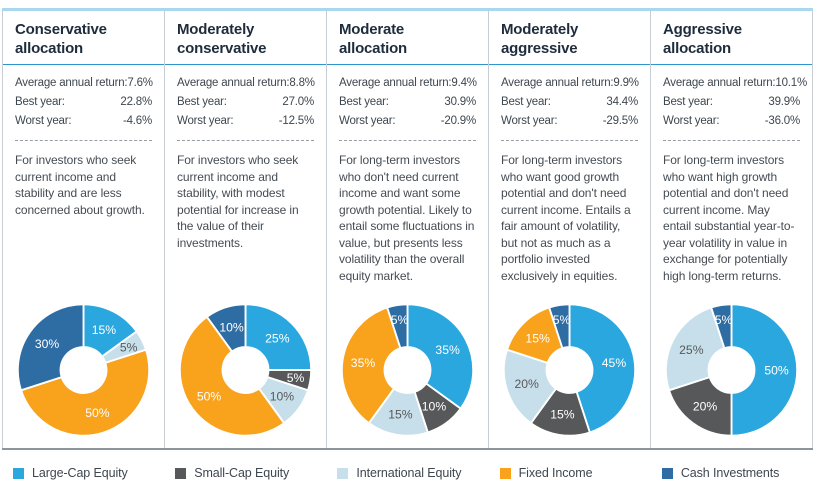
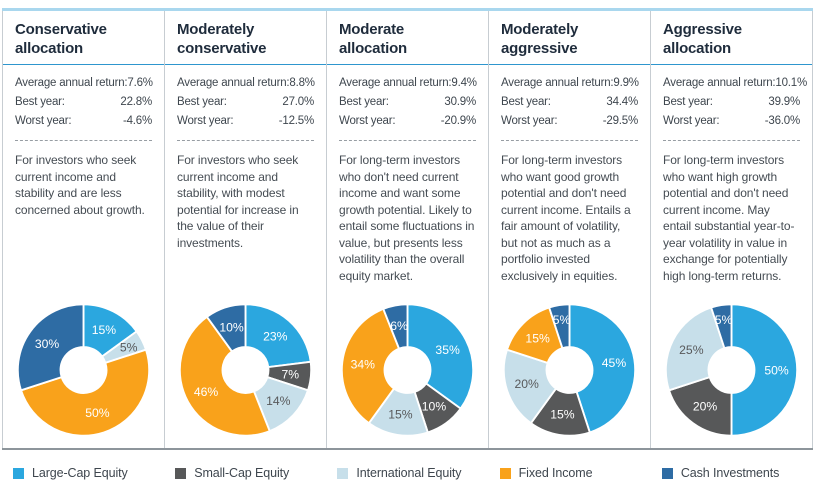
Moderately conservative/Large-Cap Equity: 25% -> 23%
Moderately conservative/Small-Cap Equity: 5% -> 7%
Moderately conservative/International Equity: 10% -> 14%
Moderately conservative/Fixed Income: 50% -> 46%
Moderate allocation/Fixed Income: 35% -> 34%
Moderate allocation/Cash Investments: 5% -> 6%
